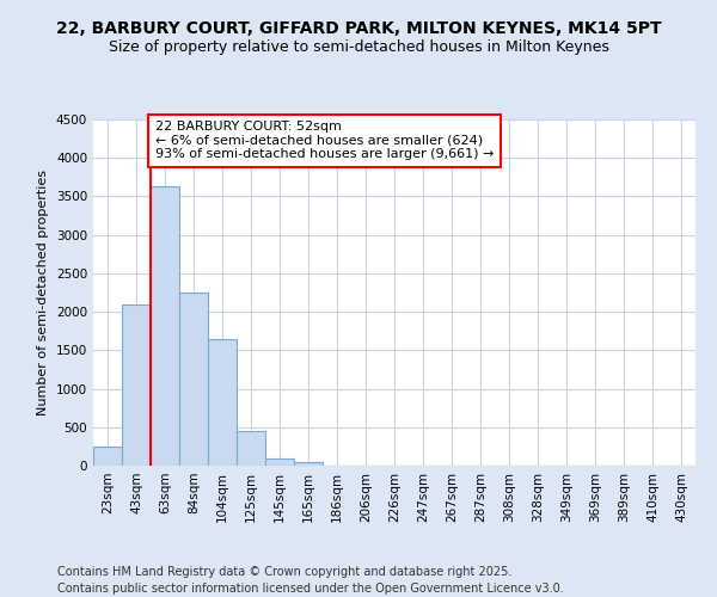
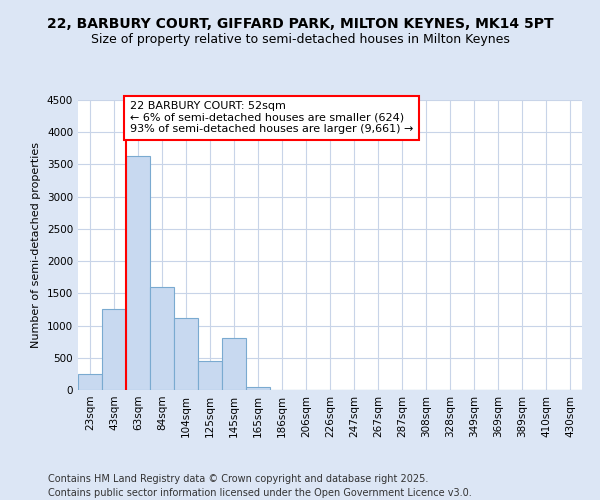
43sqm: 2100 -> 1260
84sqm: 2250 -> 1600
104sqm: 1650 -> 1120
145sqm: 100 -> 800
